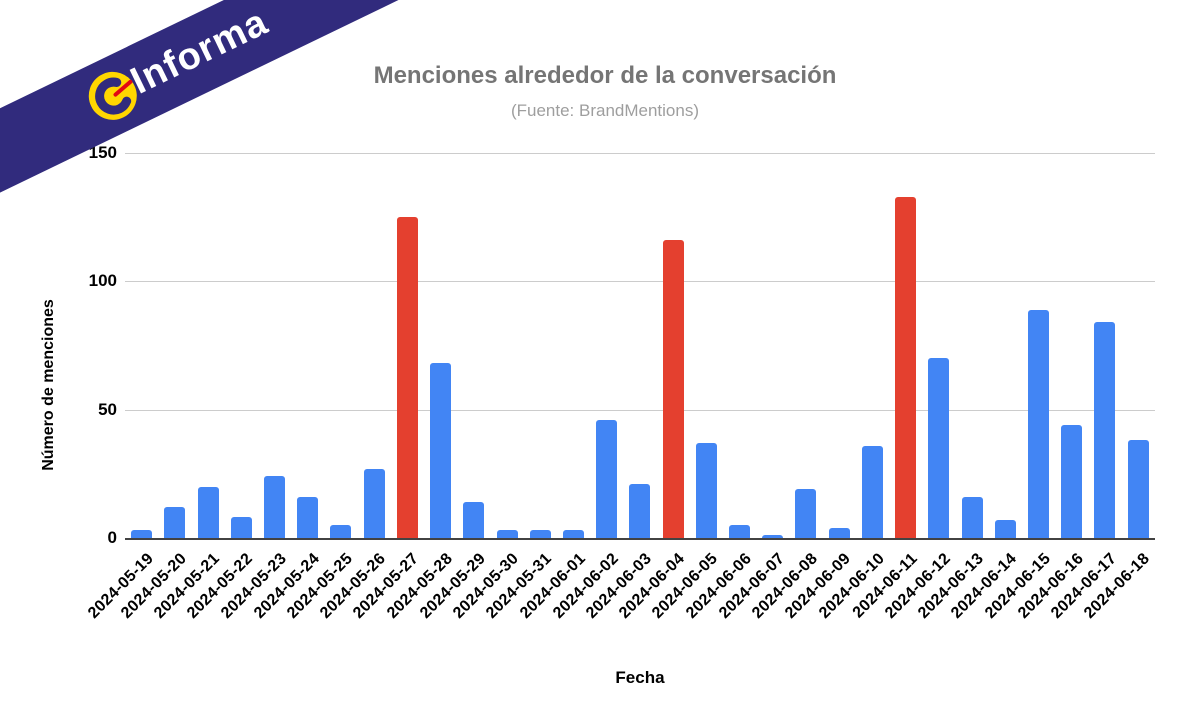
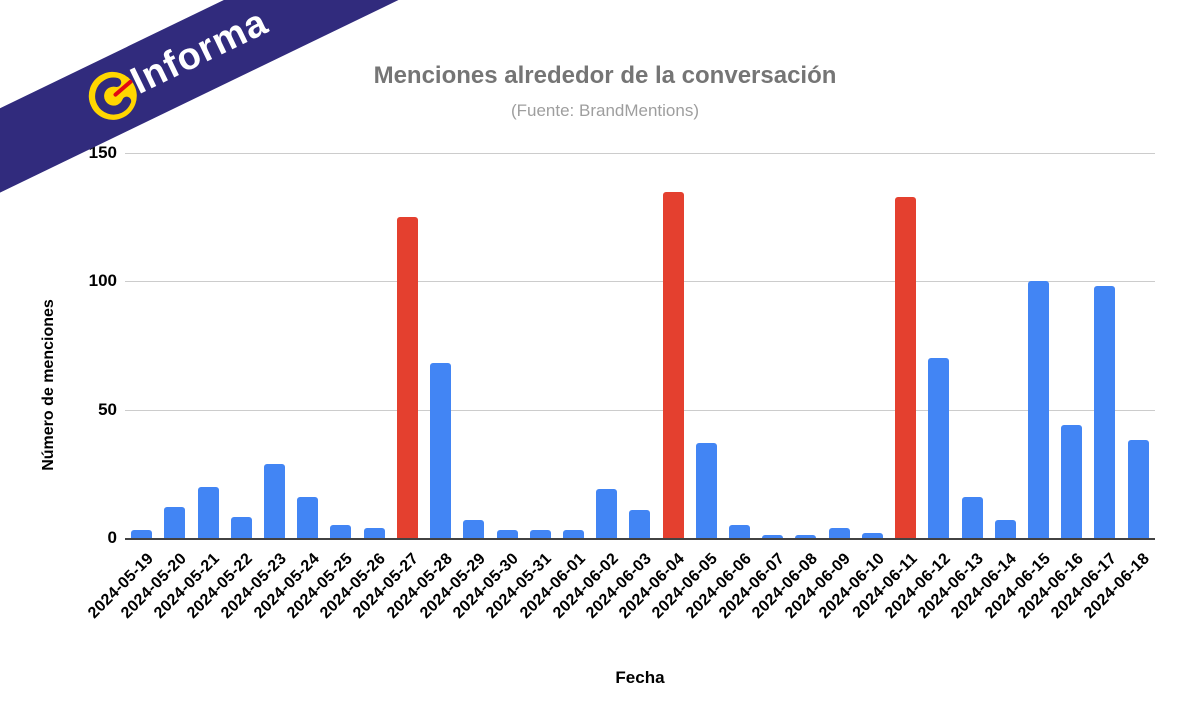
2024-05-23: 24 -> 29
2024-05-26: 27 -> 4
2024-05-29: 14 -> 7
2024-06-02: 46 -> 19
2024-06-03: 21 -> 11
2024-06-04: 116 -> 135
2024-06-08: 19 -> 1
2024-06-10: 36 -> 2
2024-06-15: 89 -> 100
2024-06-17: 84 -> 98
